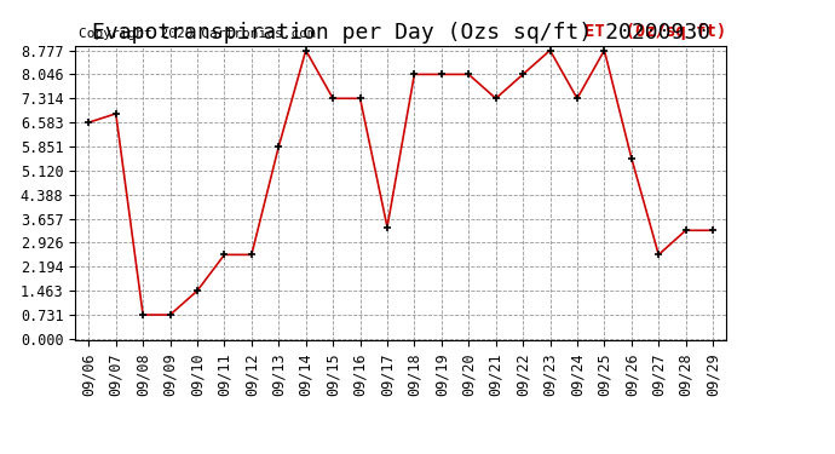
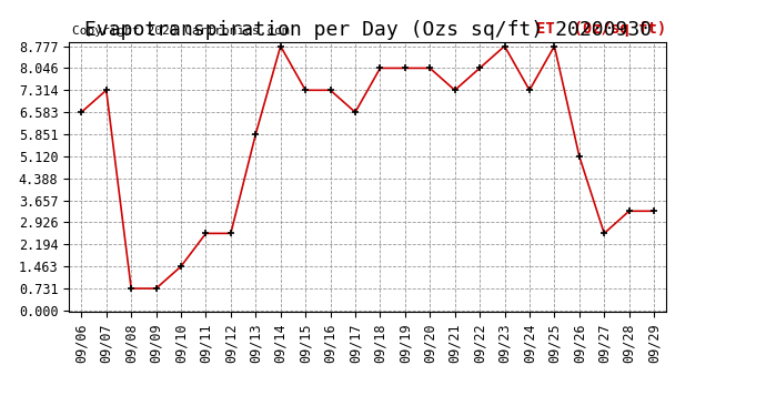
09/07: 6.85 -> 7.31
09/17: 3.40 -> 6.58
09/26: 5.50 -> 5.12
